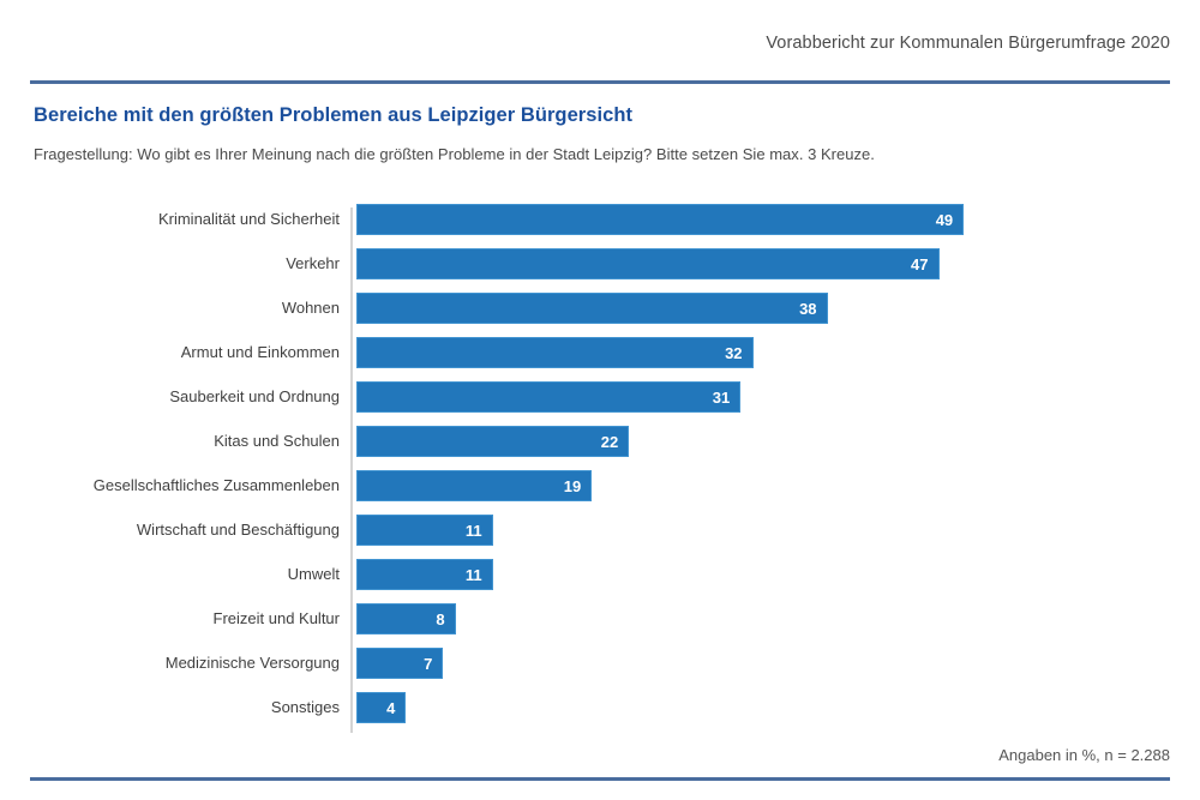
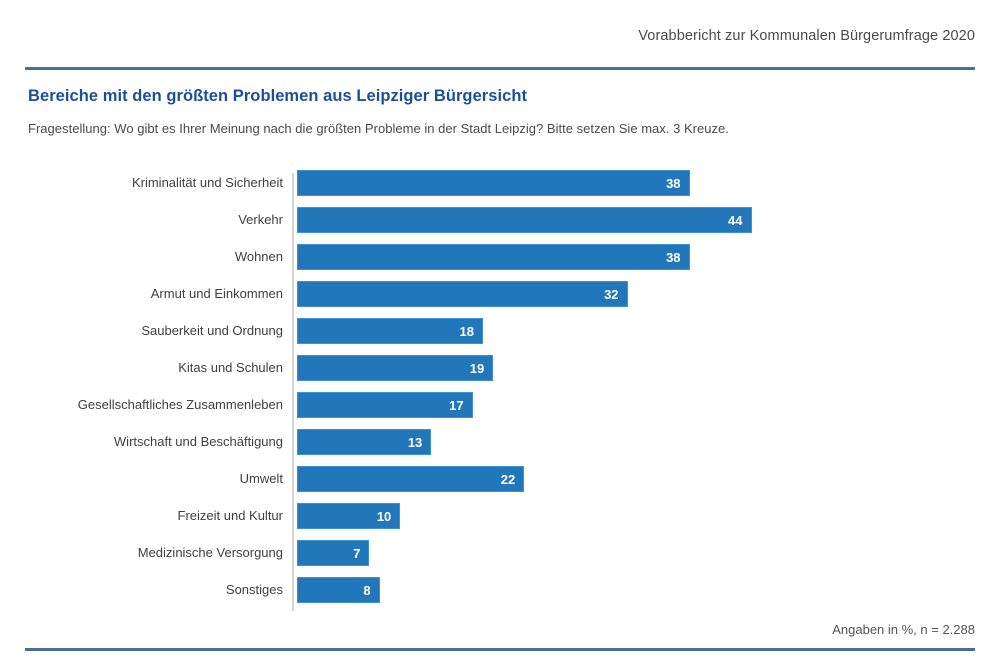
Kriminalität und Sicherheit: 49 -> 38
Verkehr: 47 -> 44
Sauberkeit und Ordnung: 31 -> 18
Kitas und Schulen: 22 -> 19
Gesellschaftliches Zusammenleben: 19 -> 17
Wirtschaft und Beschäftigung: 11 -> 13
Umwelt: 11 -> 22
Freizeit und Kultur: 8 -> 10
Sonstiges: 4 -> 8
